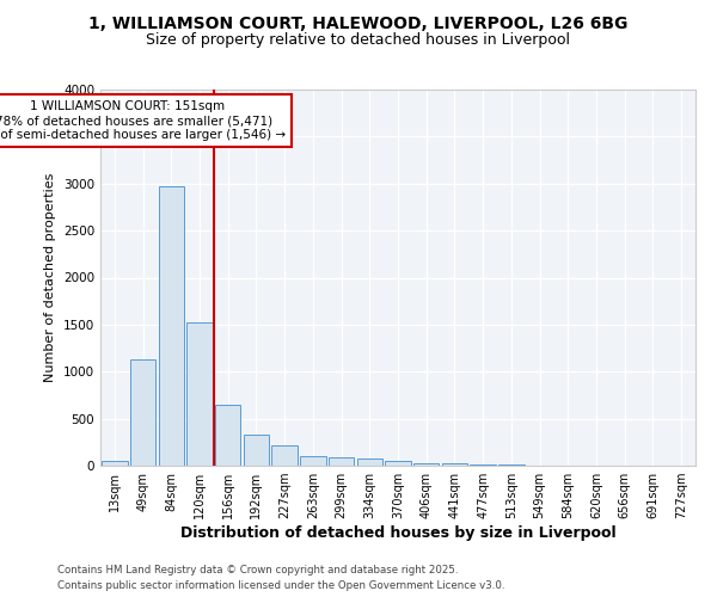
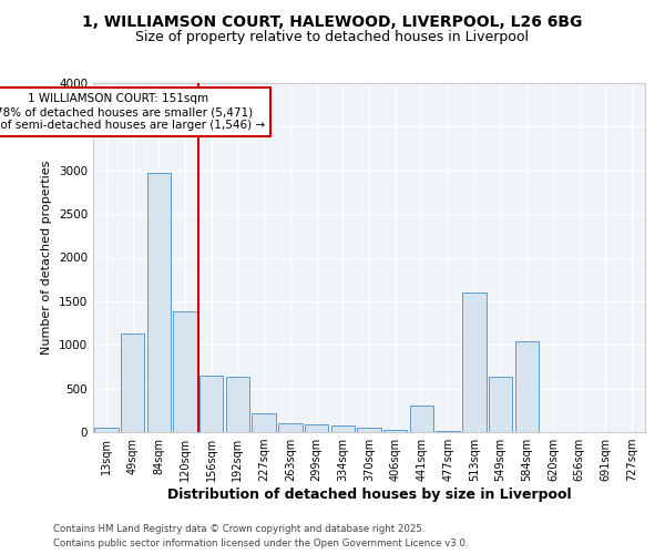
120sqm: 1530 -> 1380
192sqm: 330 -> 640
441sqm: 20 -> 300
513sqm: 10 -> 1600
549sqm: 10 -> 640
584sqm: 0 -> 1040
